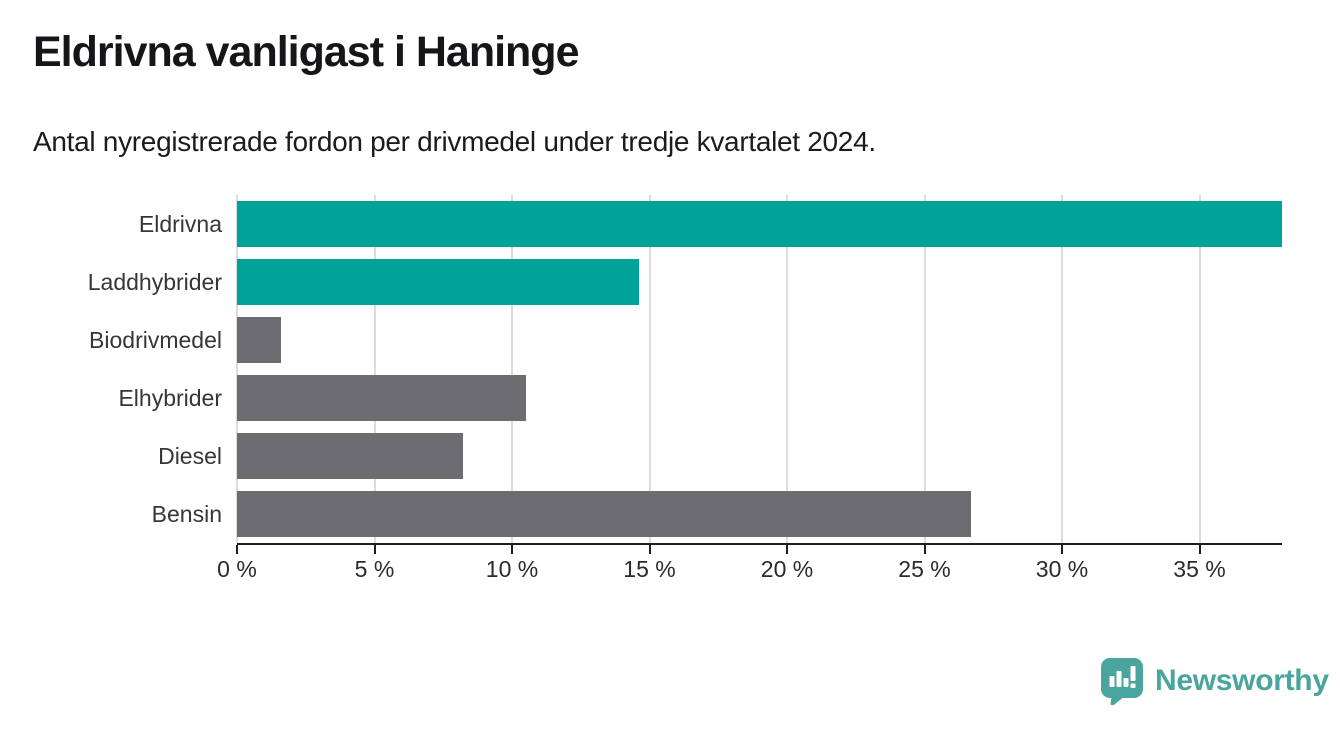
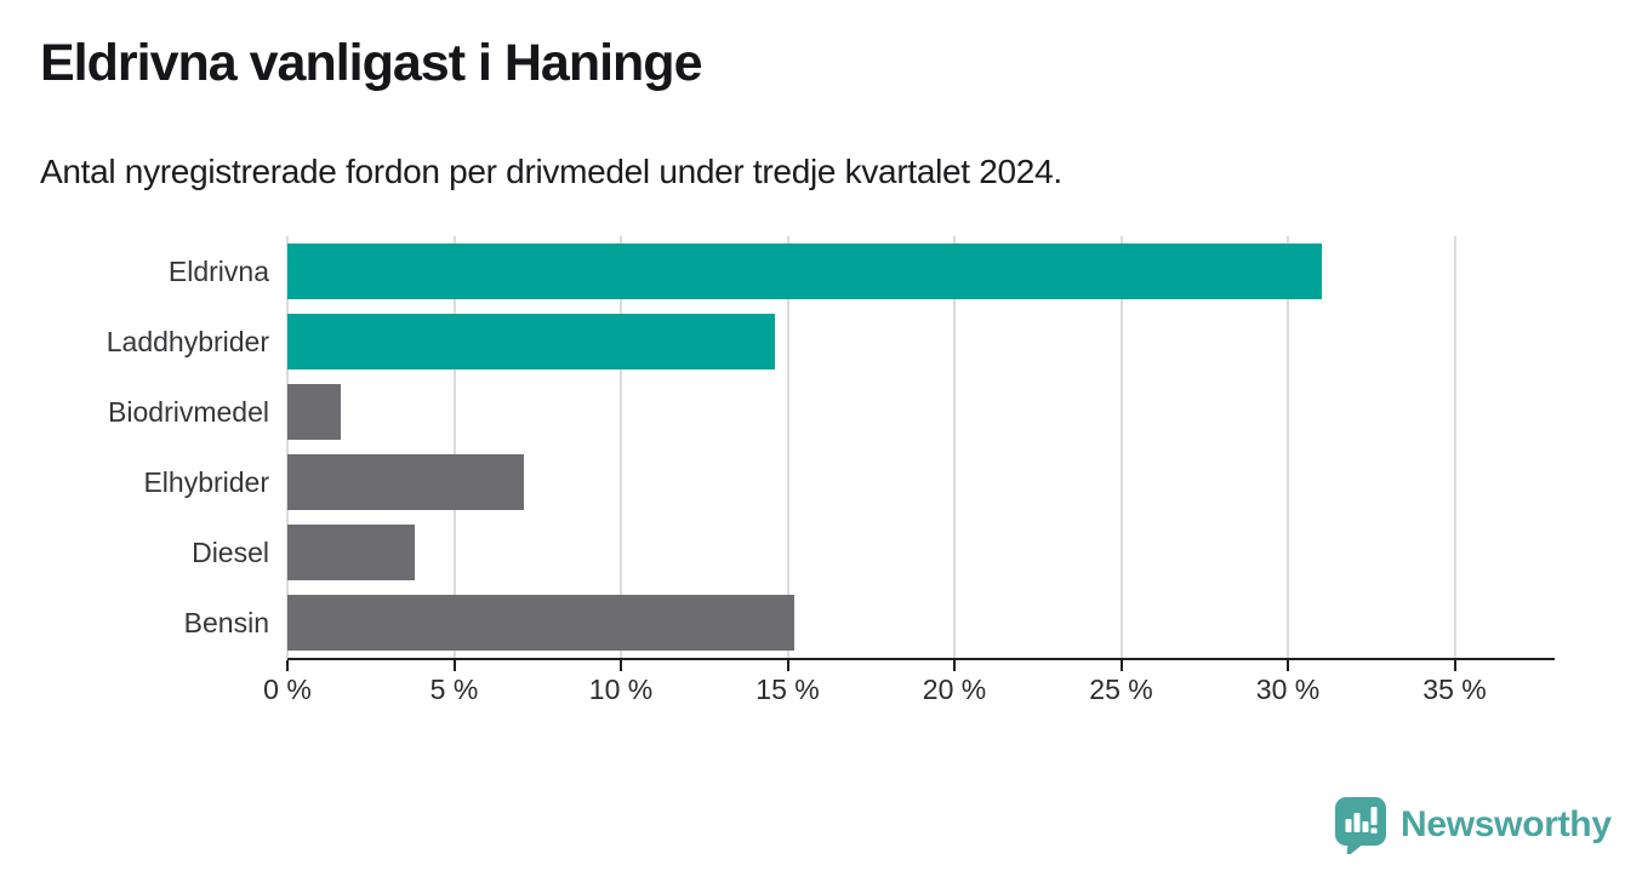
Eldrivna: 38.0% -> 31.0%
Elhybrider: 10.5% -> 7.1%
Diesel: 8.2% -> 3.8%
Bensin: 26.7% -> 15.2%
